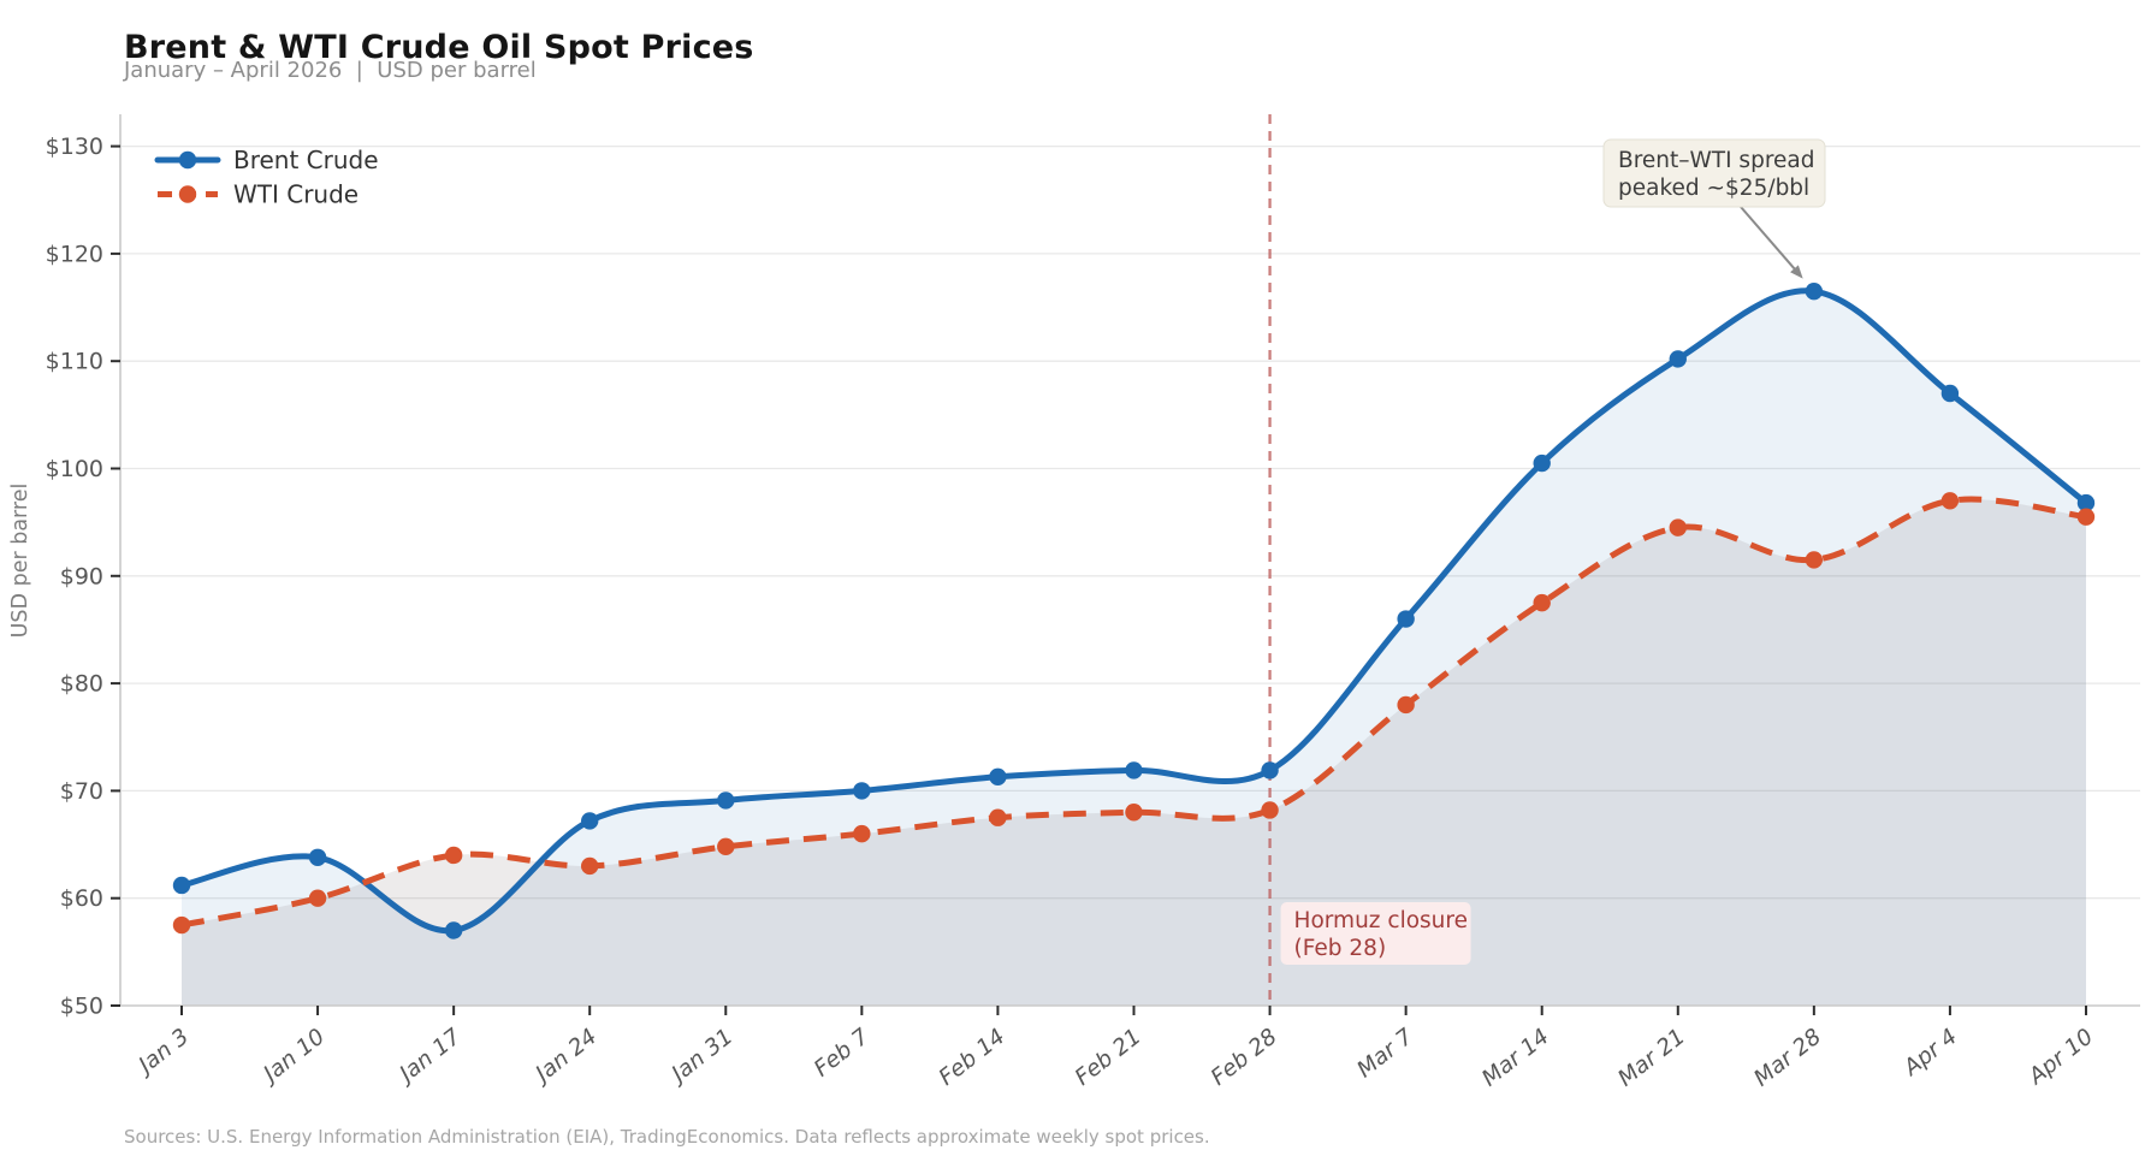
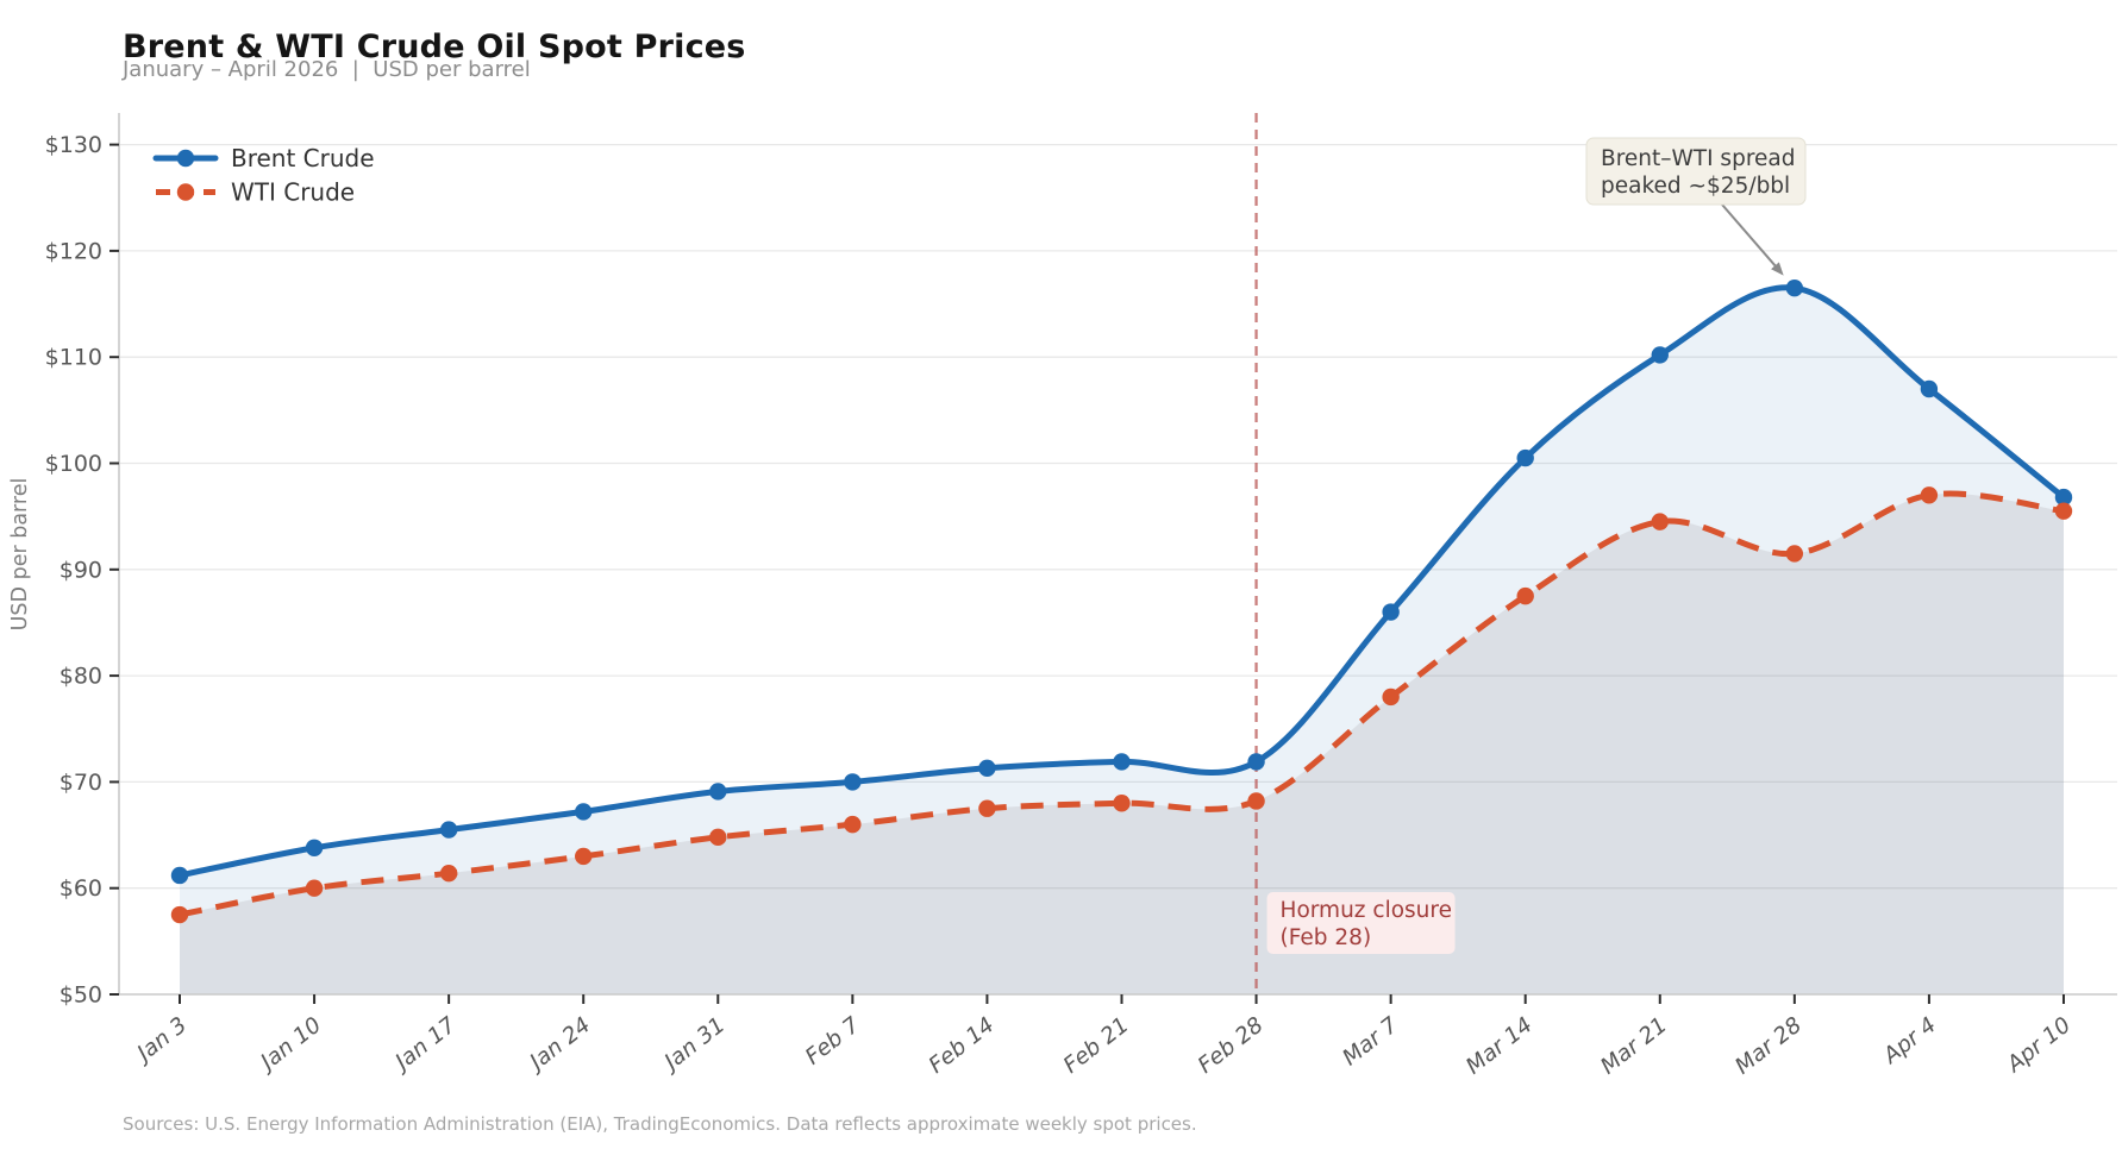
Brent Crude/Jan 17: $57 -> $66
WTI Crude/Jan 17: $64 -> $61
